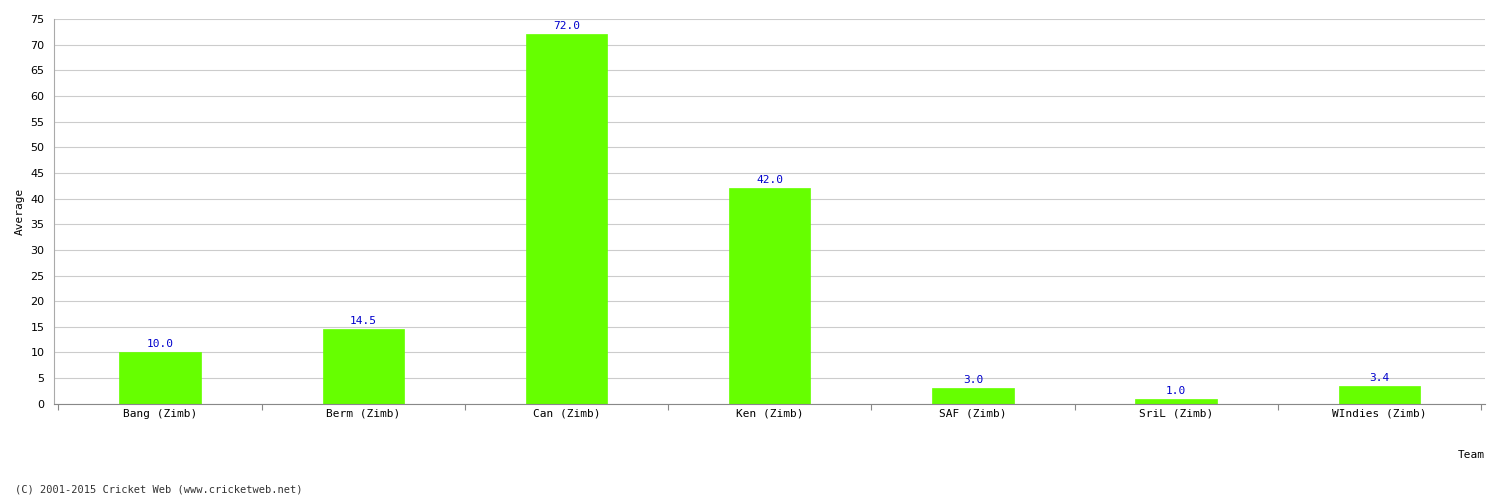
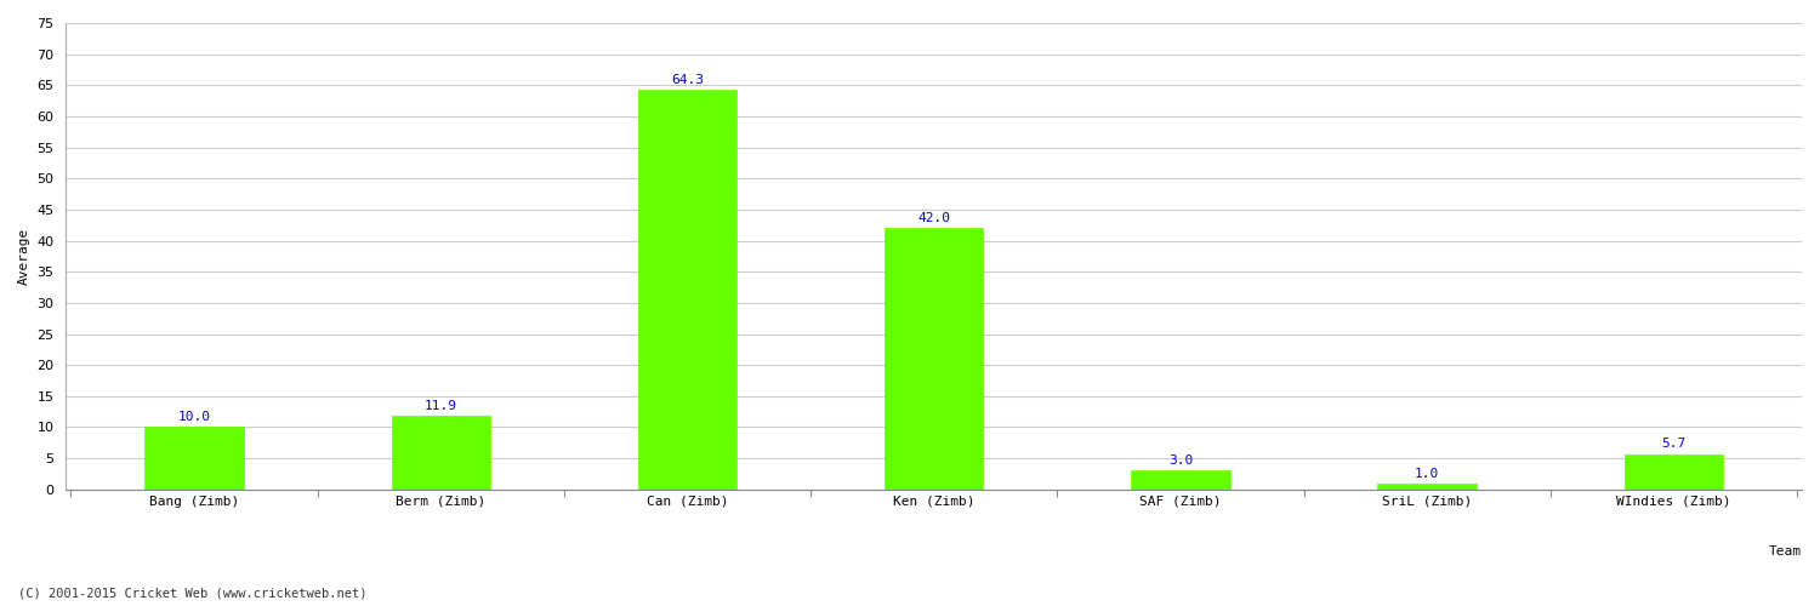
Berm (Zimb): 14.5 -> 11.9
Can (Zimb): 72.0 -> 64.3
WIndies (Zimb): 3.4 -> 5.7
